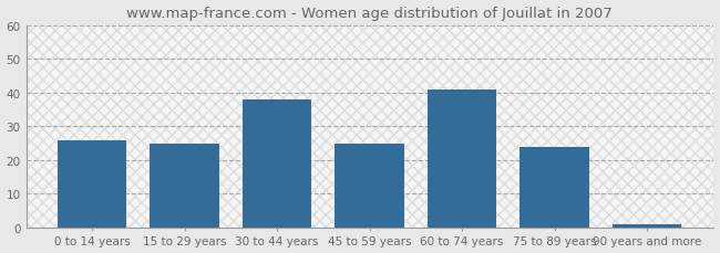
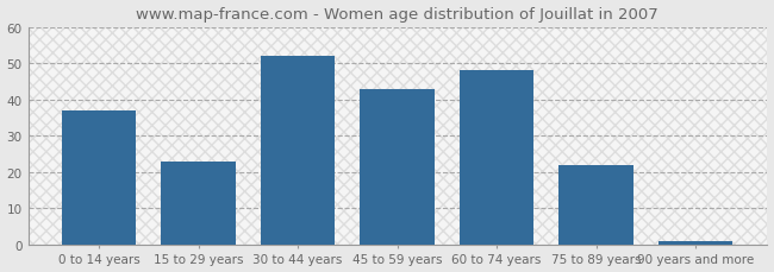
0 to 14 years: 26 -> 37
15 to 29 years: 25 -> 23
30 to 44 years: 38 -> 52
45 to 59 years: 25 -> 43
60 to 74 years: 41 -> 48
75 to 89 years: 24 -> 22
